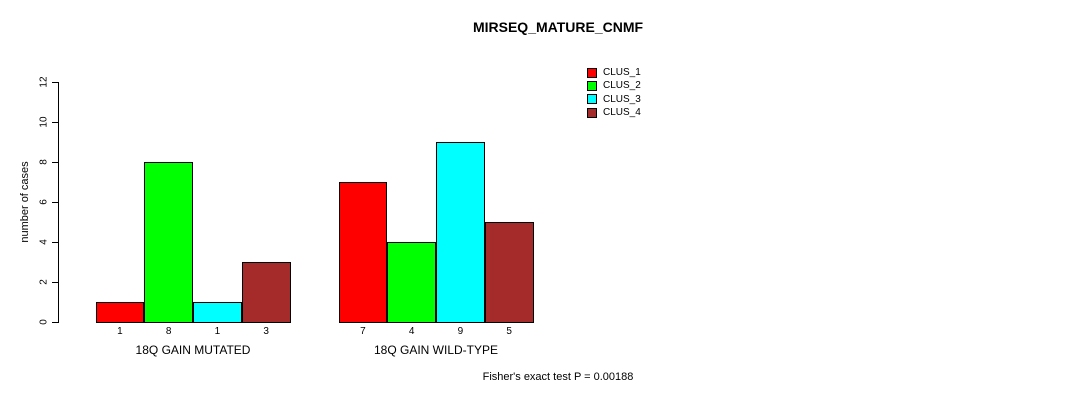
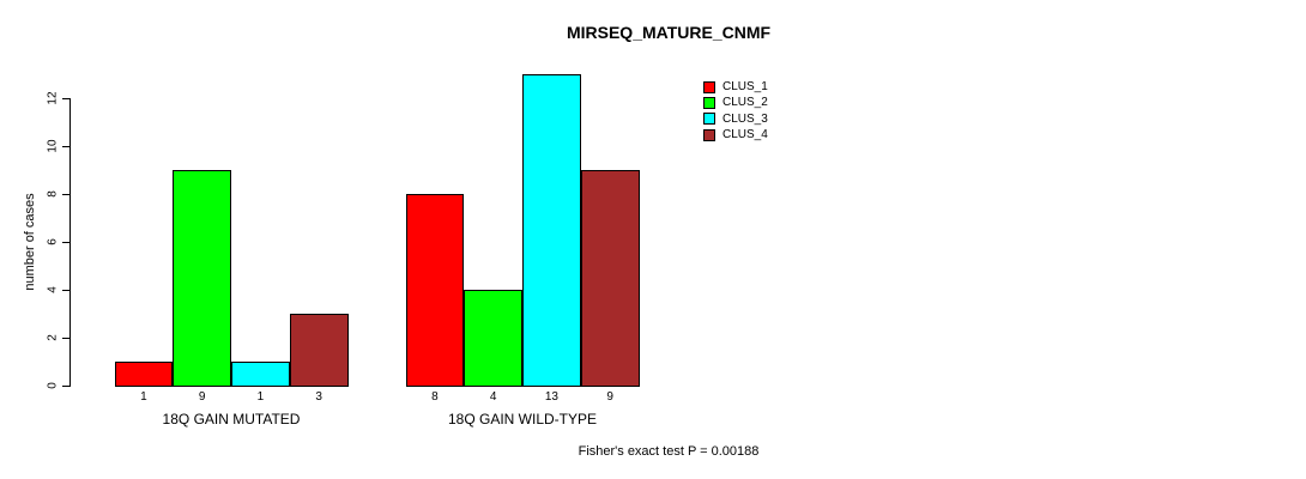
CLUS_2/18Q GAIN MUTATED: 8 -> 9
CLUS_1/18Q GAIN WILD-TYPE: 7 -> 8
CLUS_3/18Q GAIN WILD-TYPE: 9 -> 13
CLUS_4/18Q GAIN WILD-TYPE: 5 -> 9
